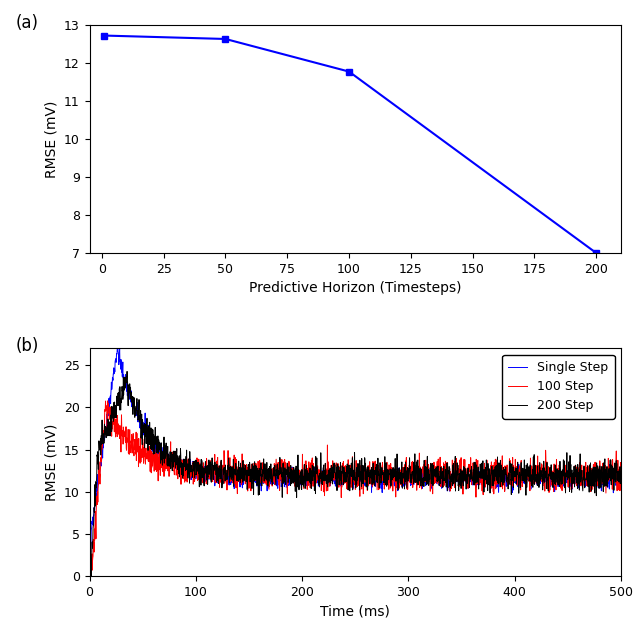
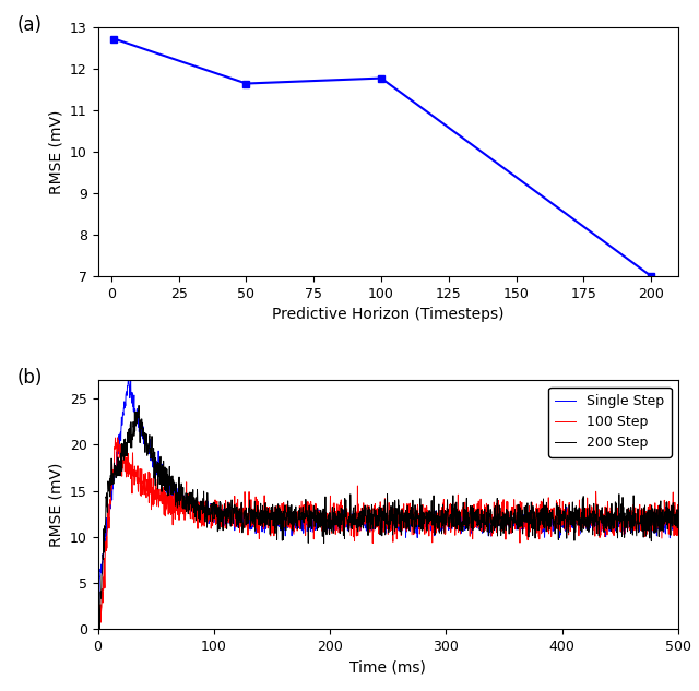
50: 12.64 -> 11.65
